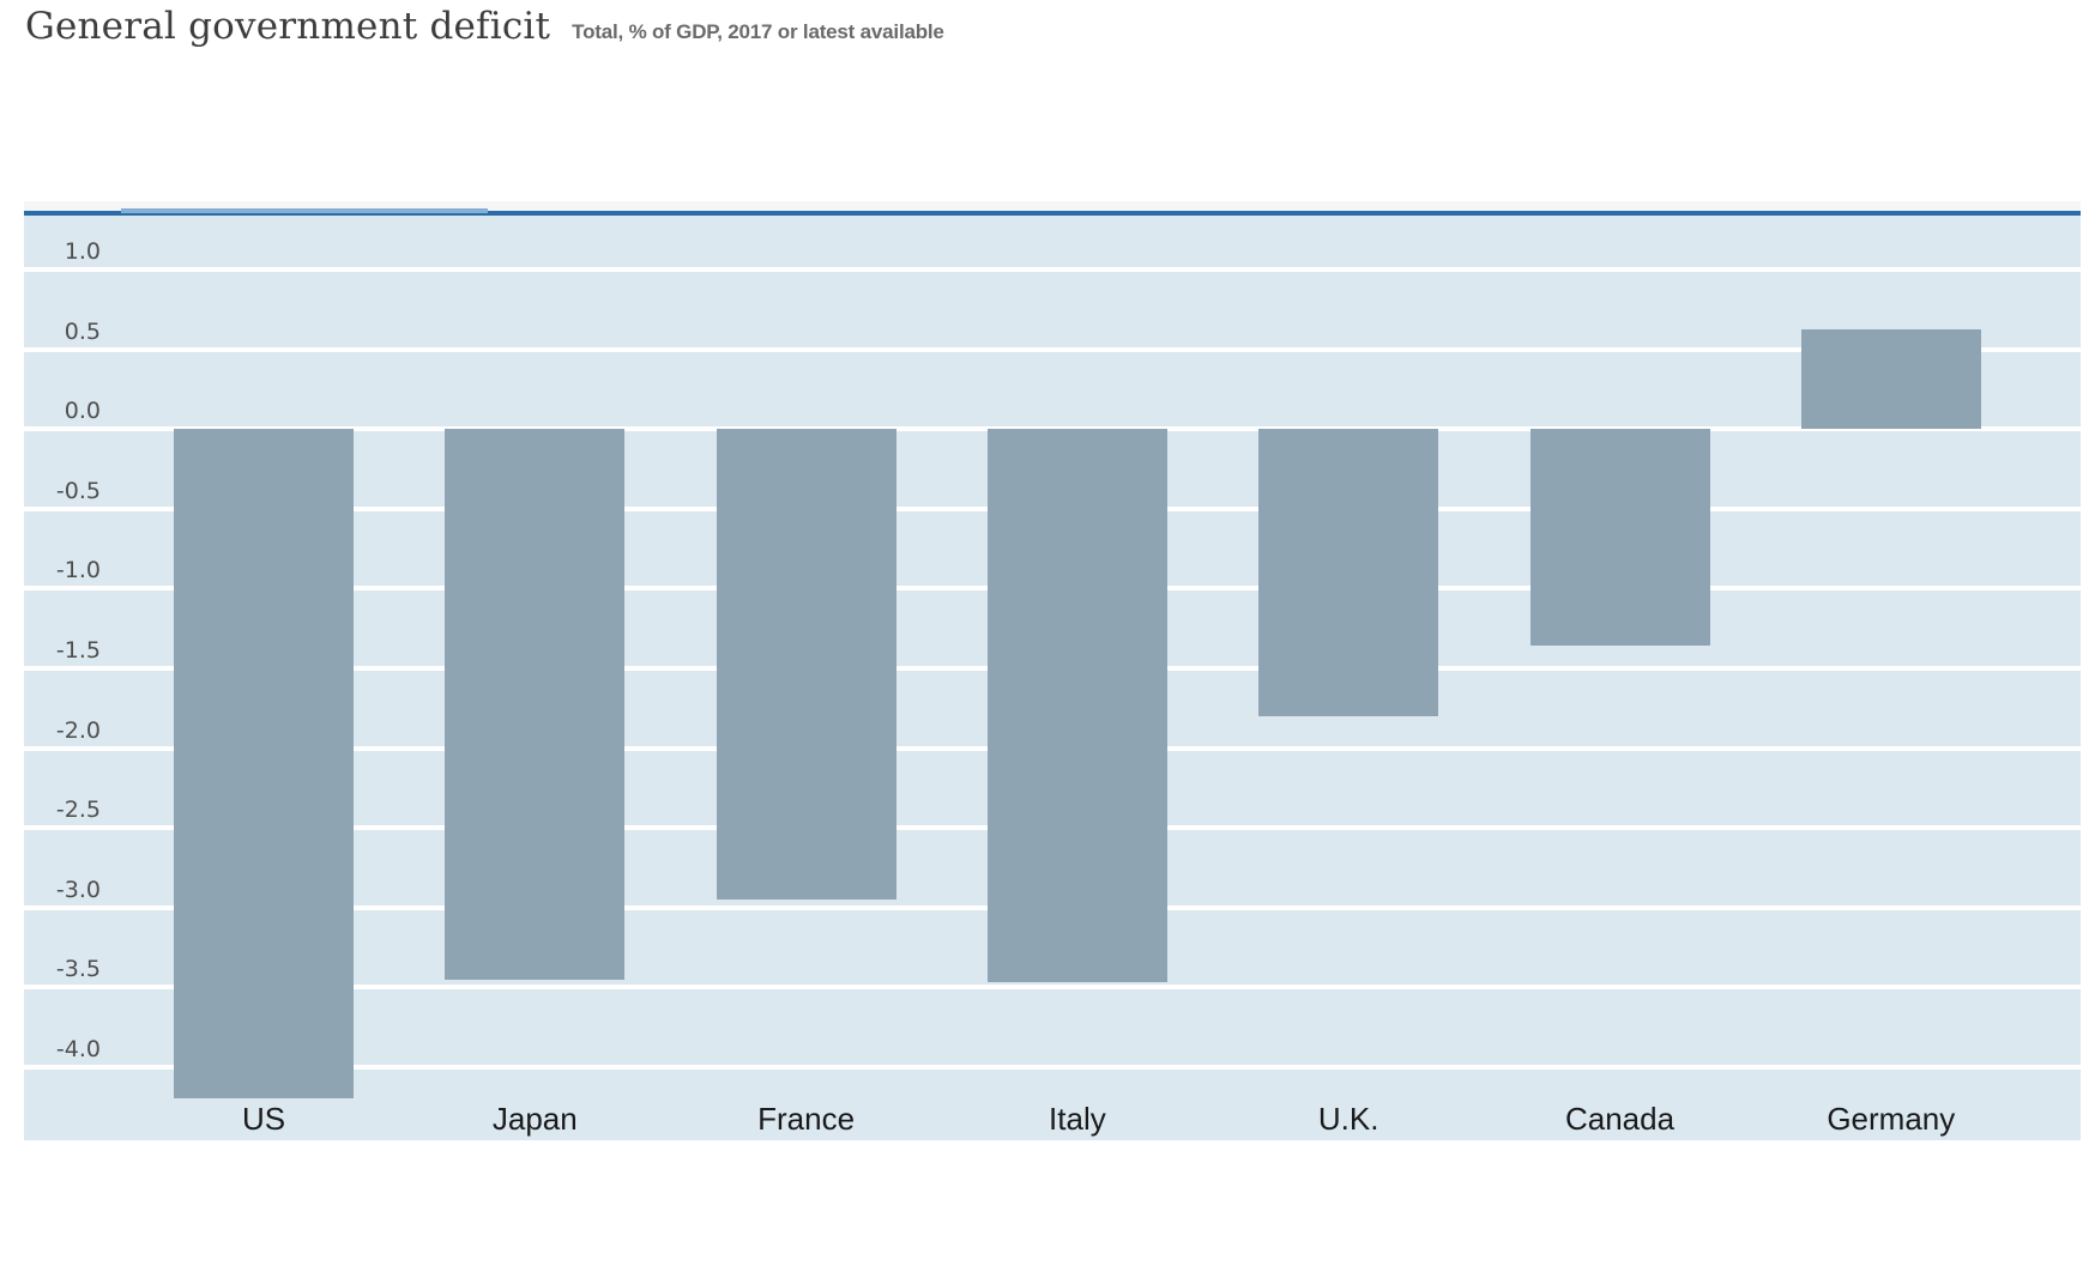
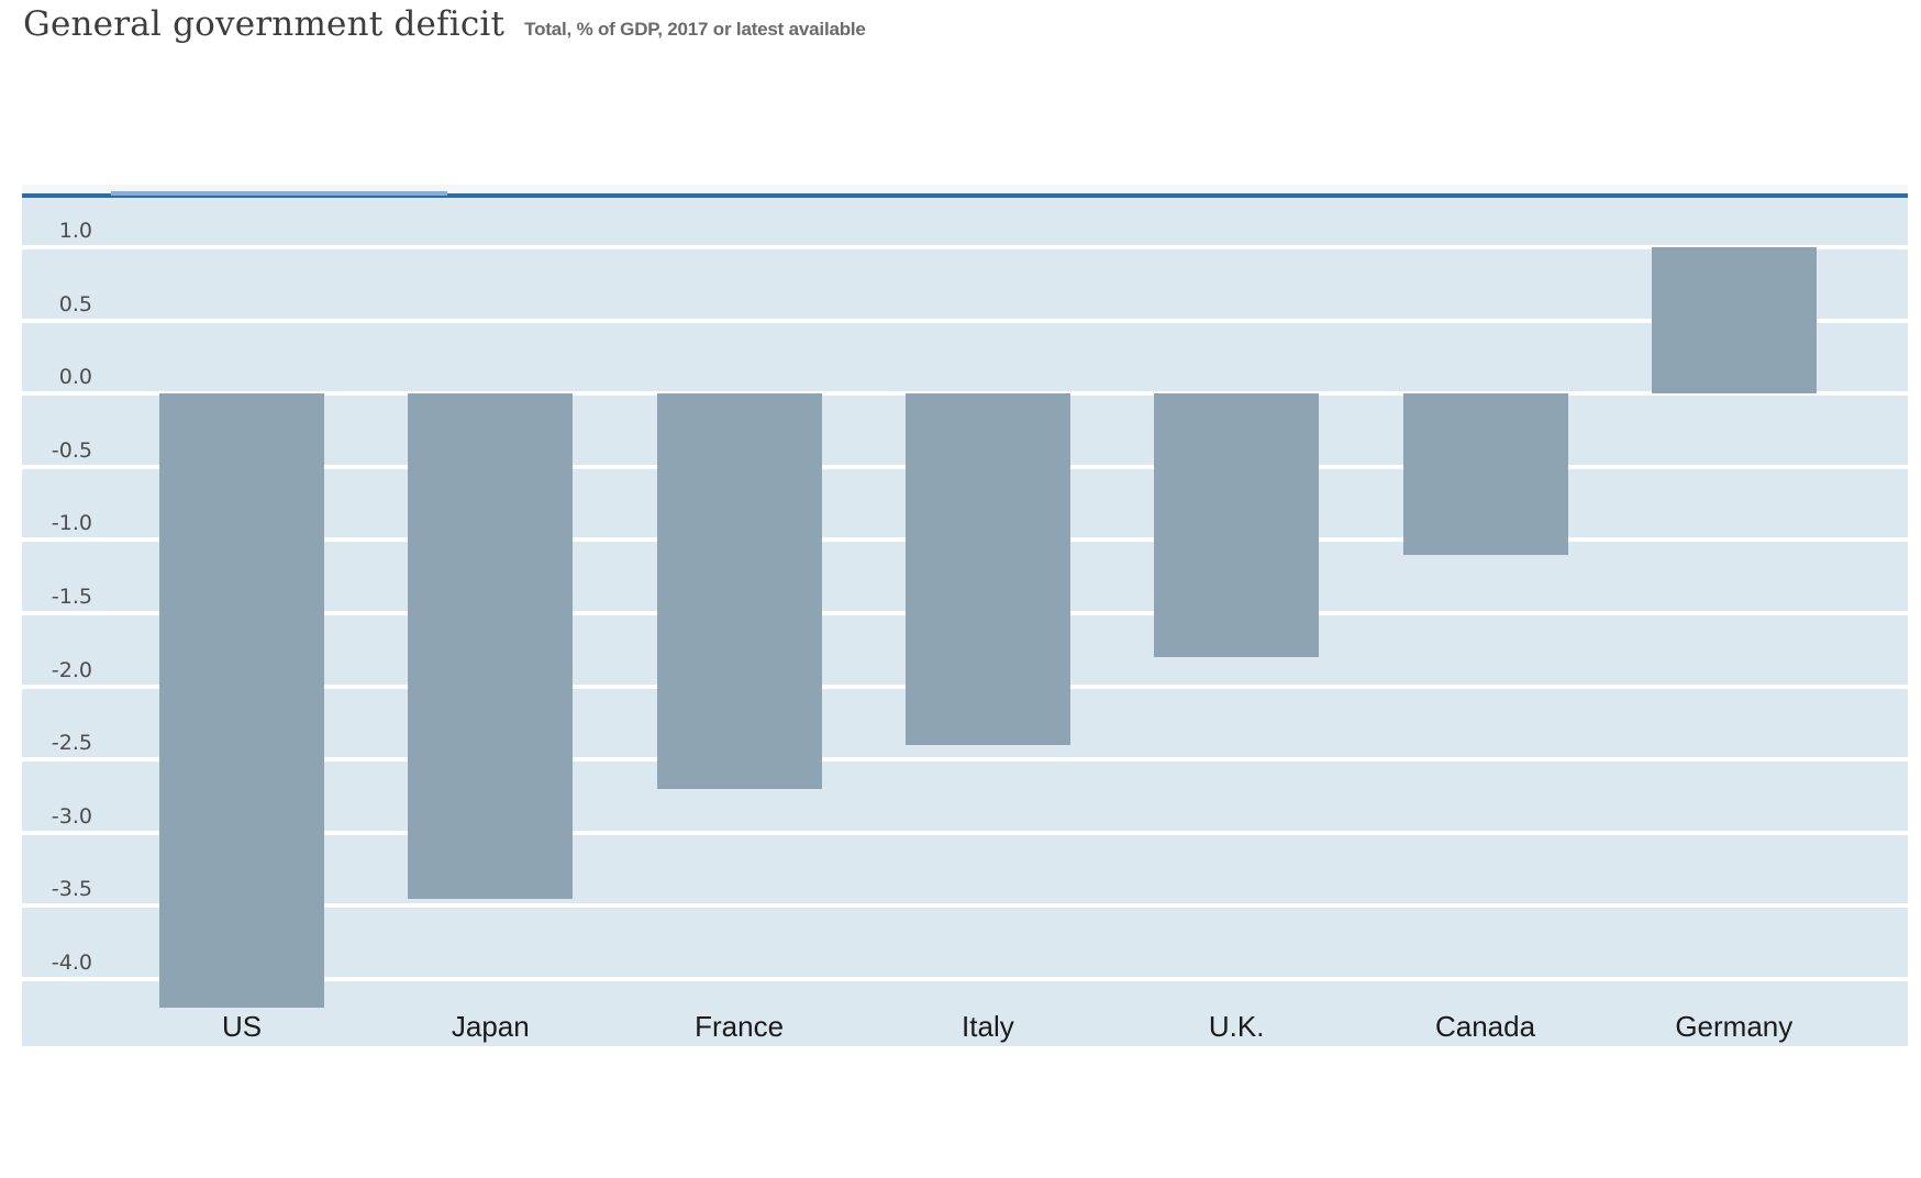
France: -2.95 -> -2.70
Italy: -3.47 -> -2.40
Canada: -1.36 -> -1.10
Germany: 0.63 -> 1.00
